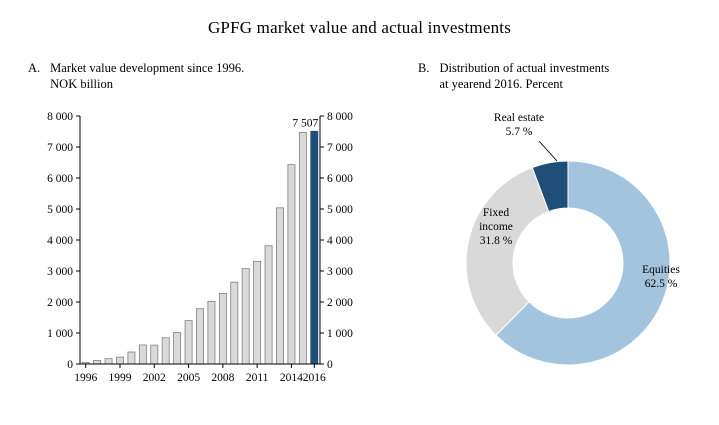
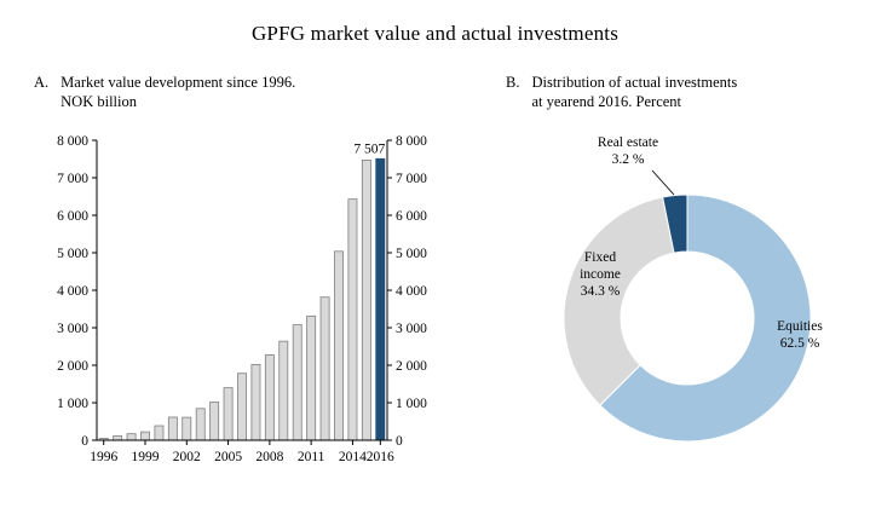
Distribution of actual investments at yearend 2016. Percent/Fixed income: 31.8 -> 34.3
Distribution of actual investments at yearend 2016. Percent/Real estate: 5.7 -> 3.2
